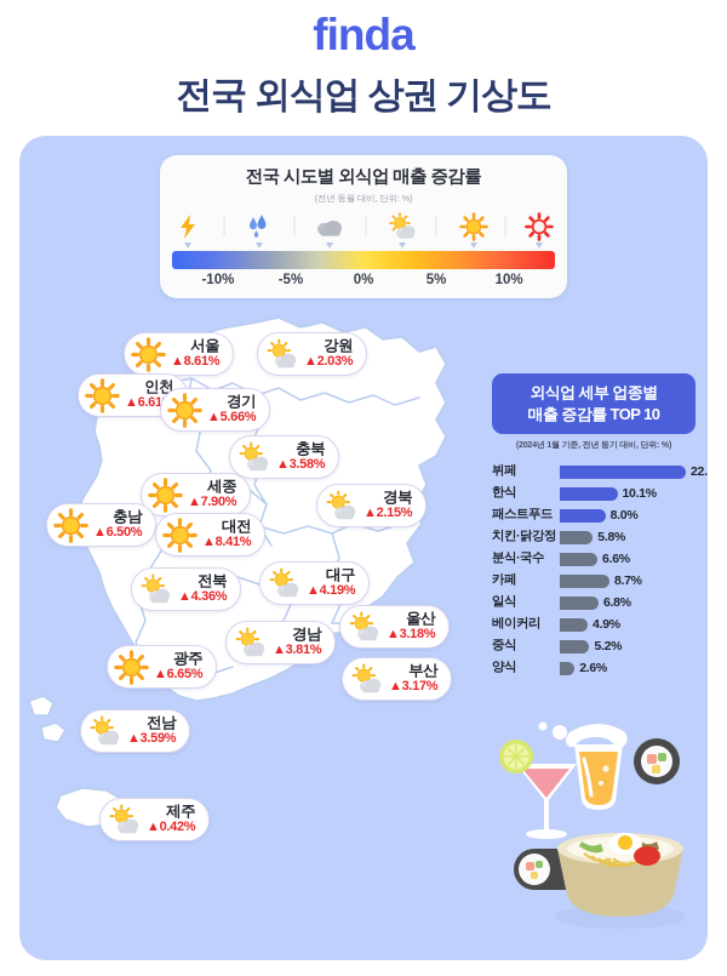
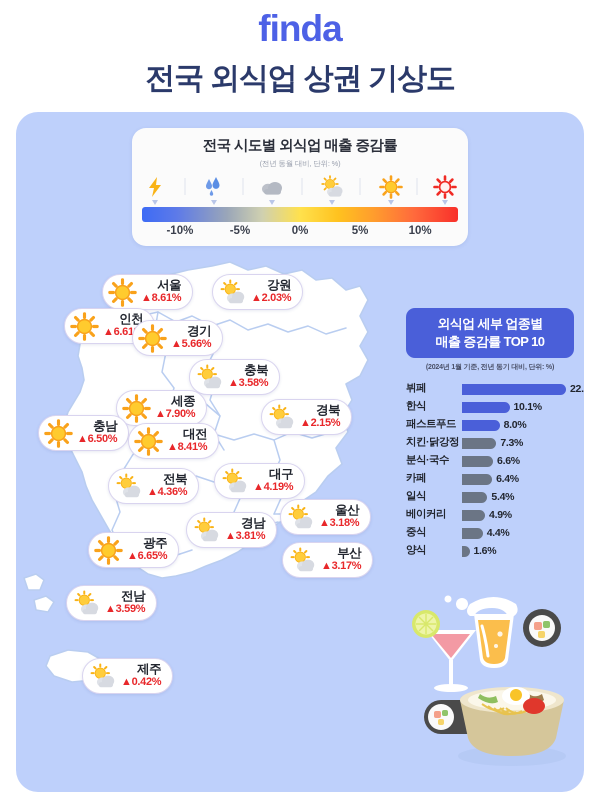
치킨·닭강정: 5.8% -> 7.3%
카페: 8.7% -> 6.4%
일식: 6.8% -> 5.4%
중식: 5.2% -> 4.4%
양식: 2.6% -> 1.6%
